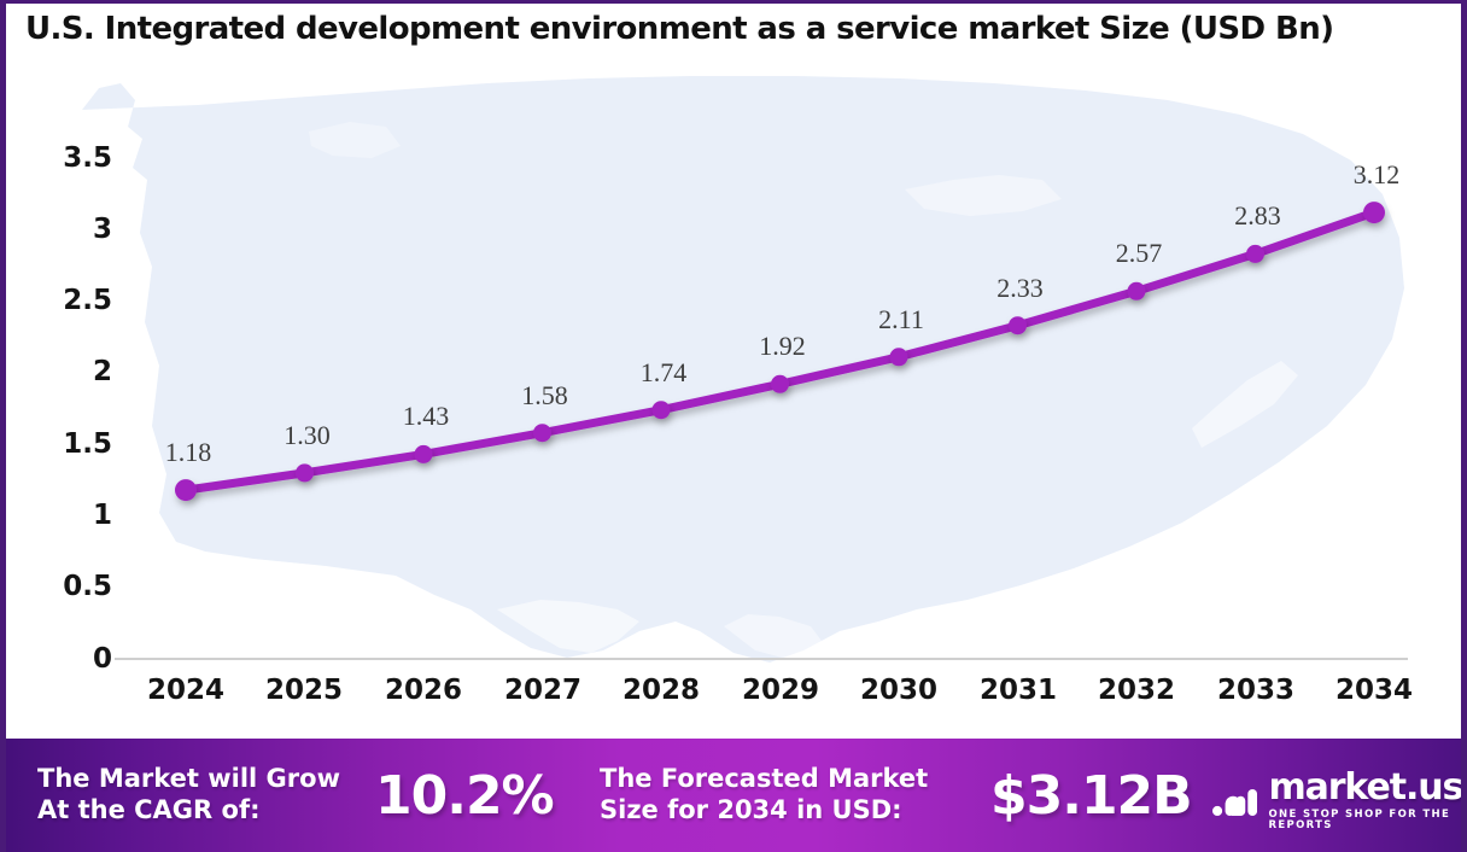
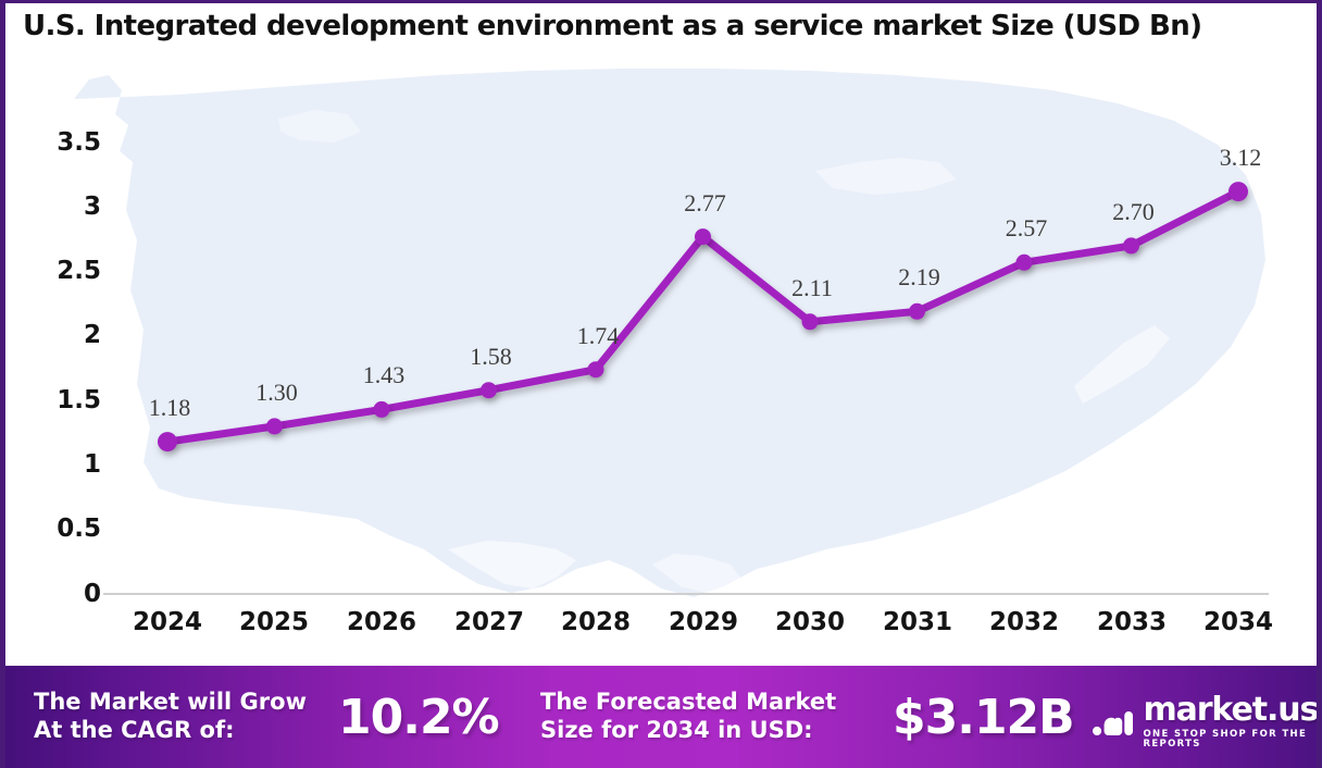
2029: 1.92 -> 2.77
2031: 2.33 -> 2.19
2033: 2.83 -> 2.70
